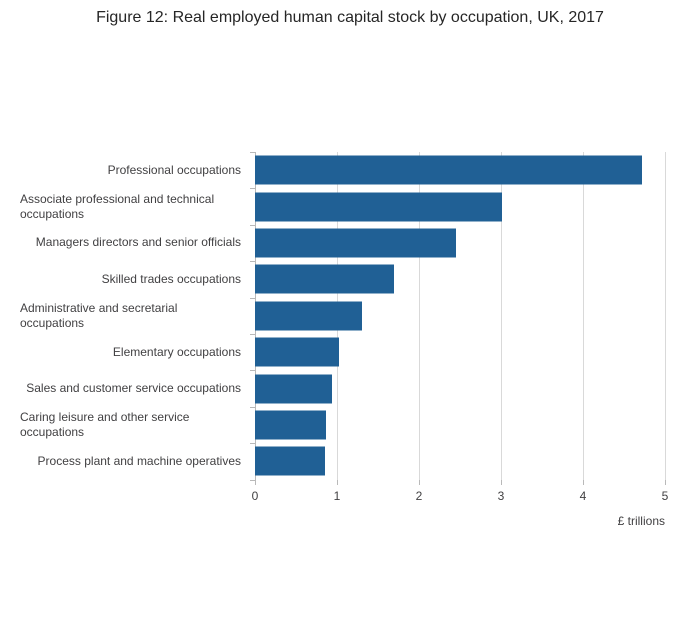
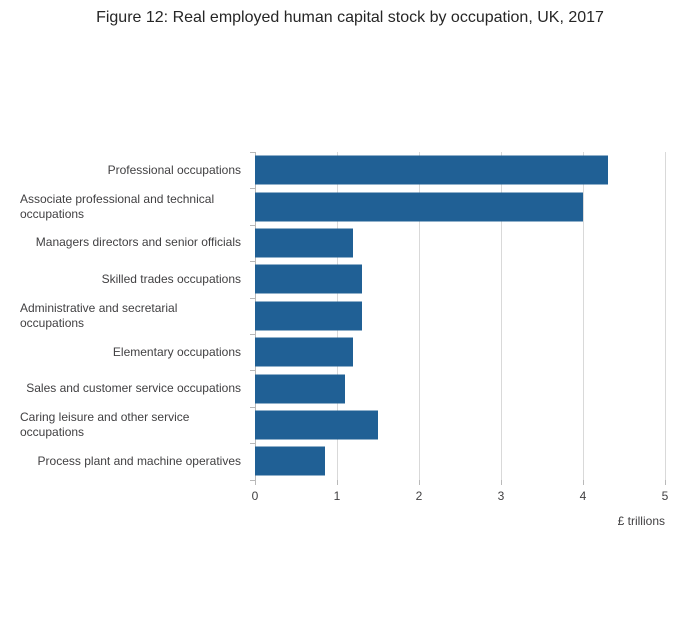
Professional occupations: 4.7 -> 4.3
Associate professional and technical occupations: 3.0 -> 4.0
Managers directors and senior officials: 2.5 -> 1.2
Skilled trades occupations: 1.7 -> 1.3
Elementary occupations: 1.0 -> 1.2
Sales and customer service occupations: 0.9 -> 1.1
Caring leisure and other service occupations: 0.9 -> 1.5
